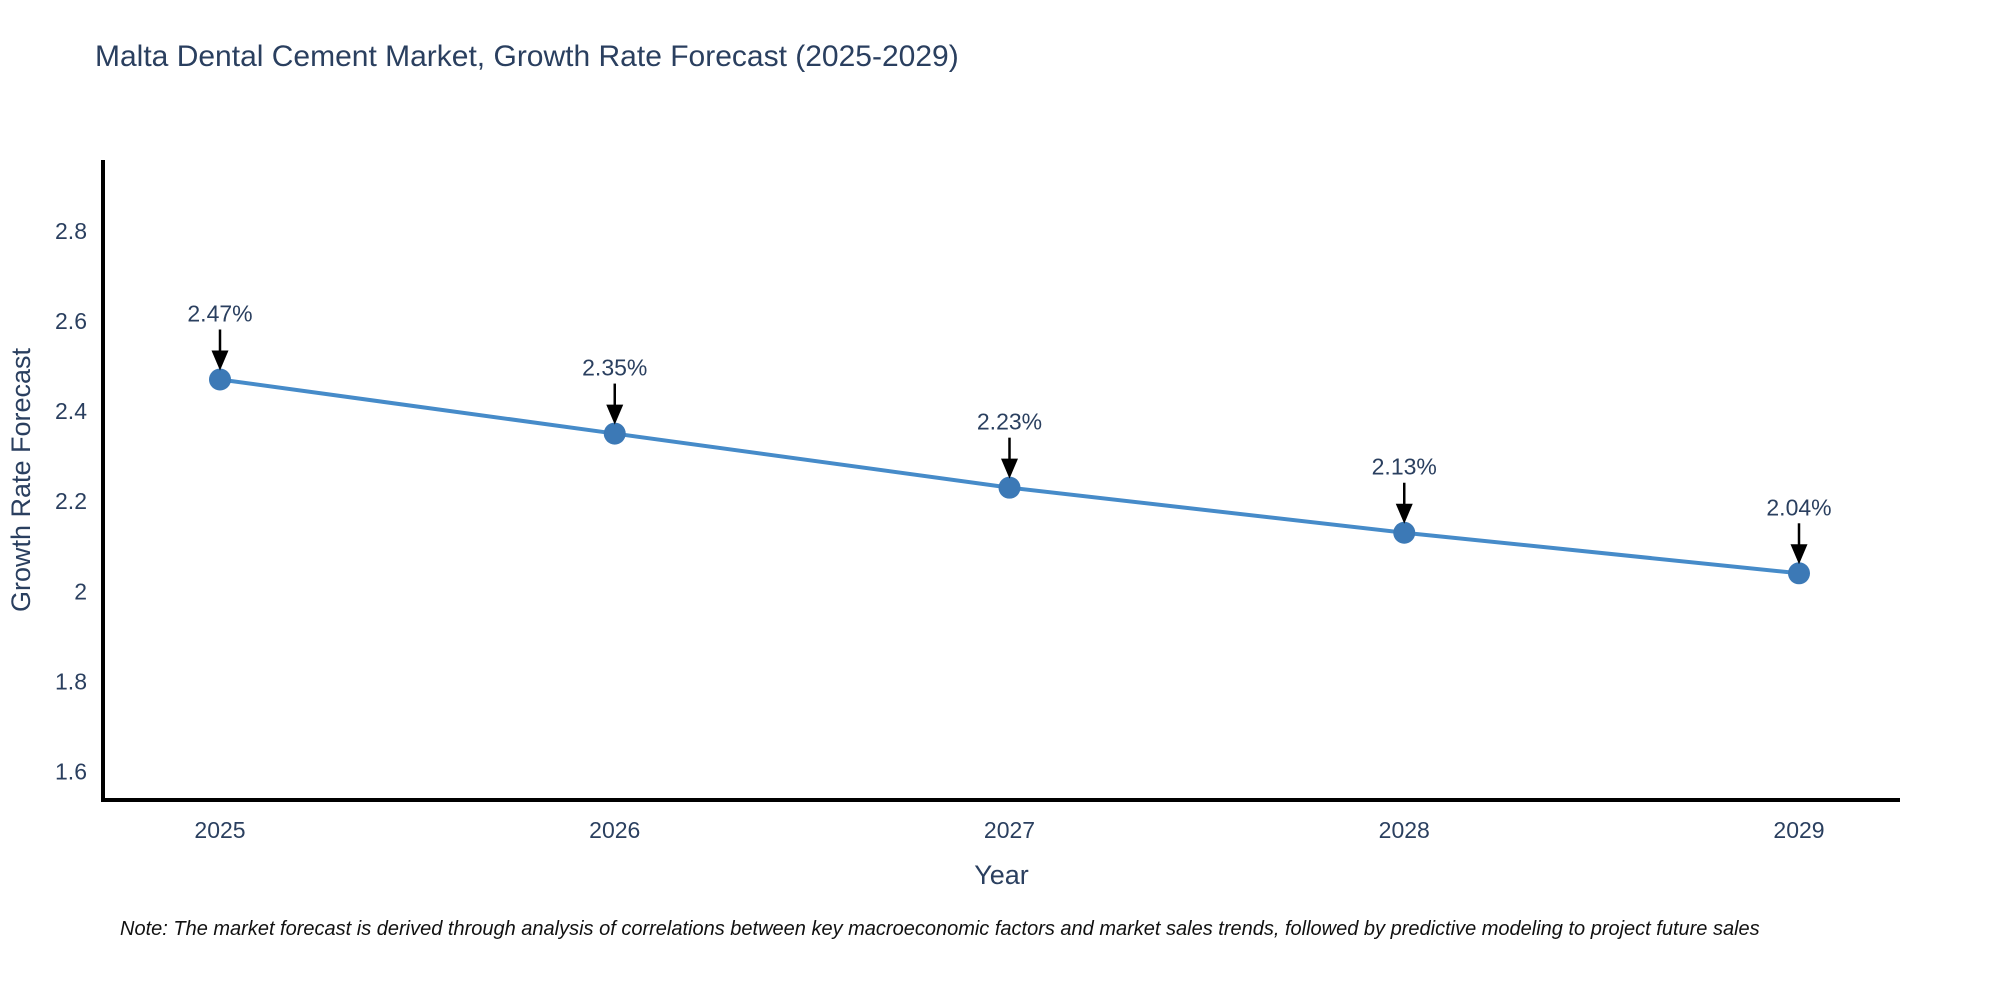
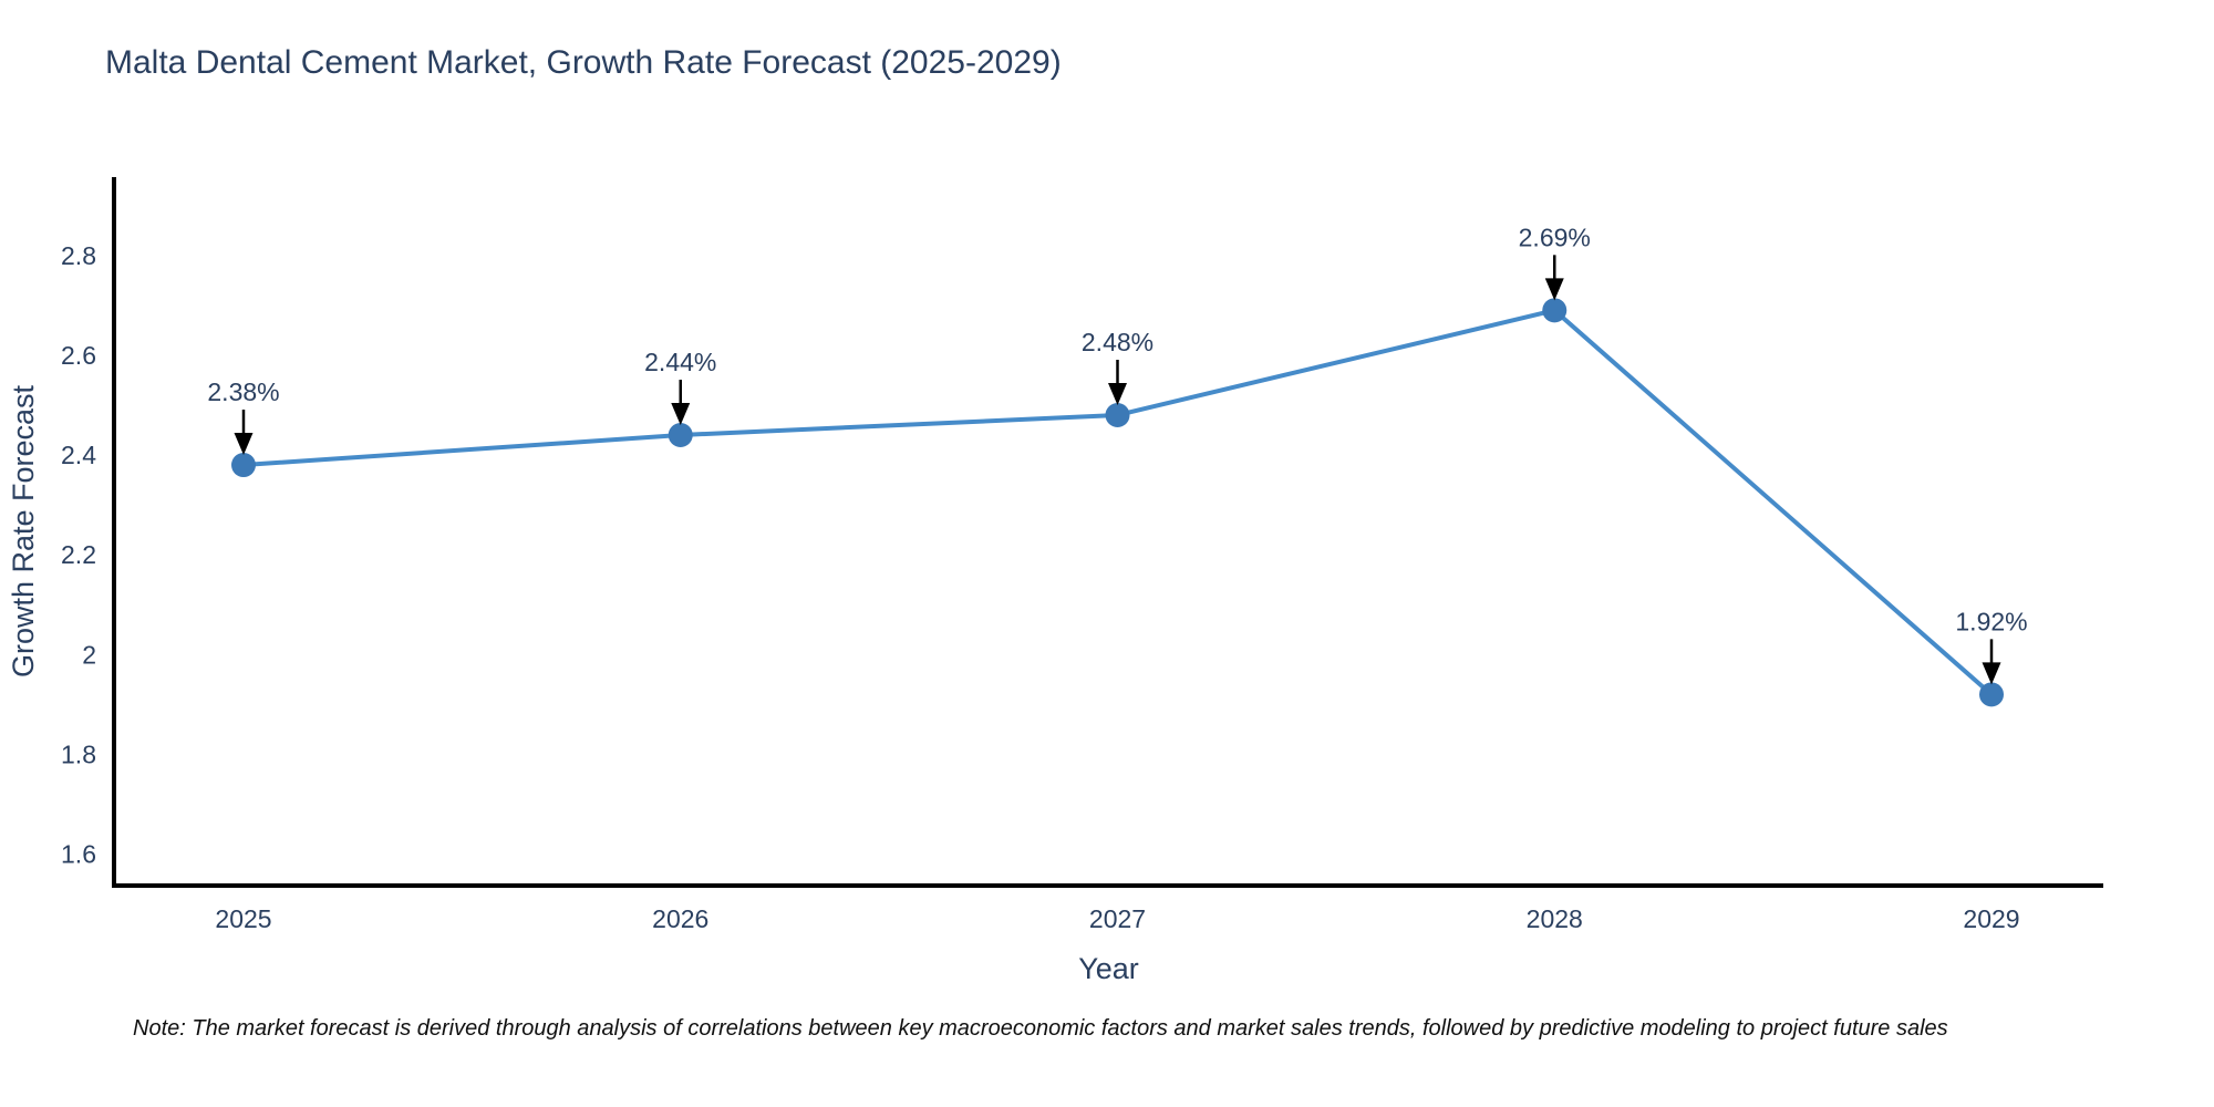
2025: 2.47% -> 2.38%
2026: 2.35% -> 2.44%
2027: 2.23% -> 2.48%
2028: 2.13% -> 2.69%
2029: 2.04% -> 1.92%
